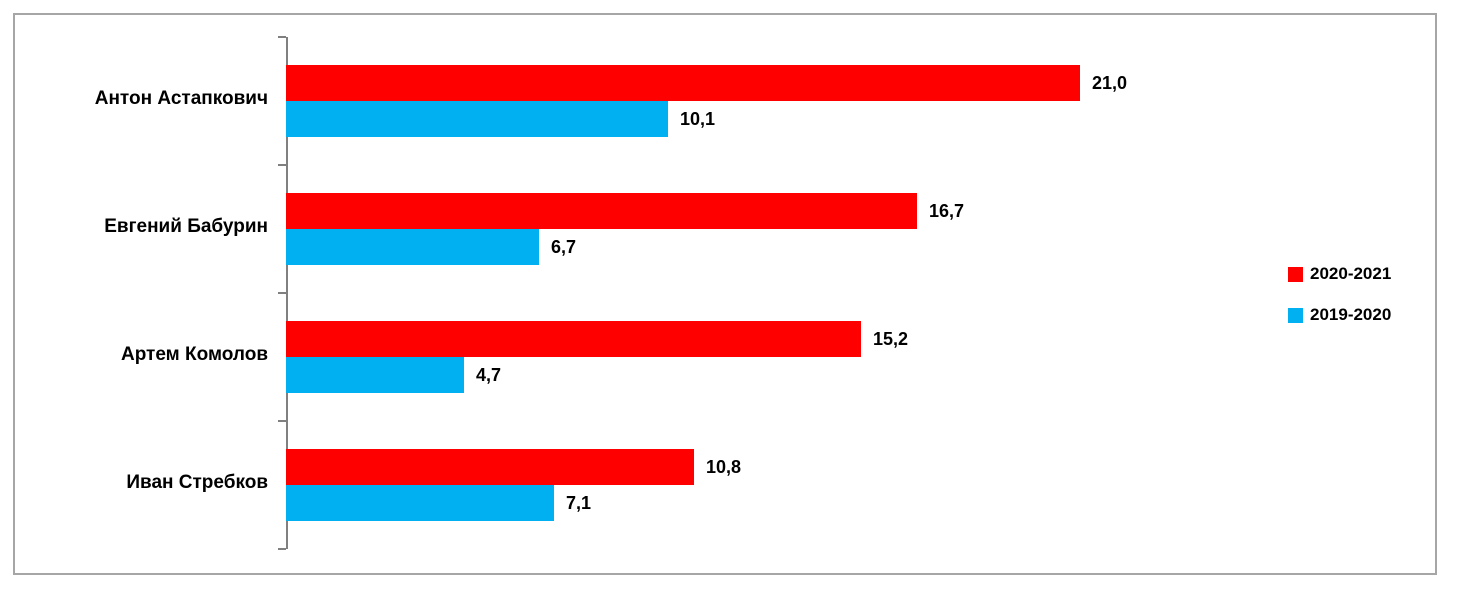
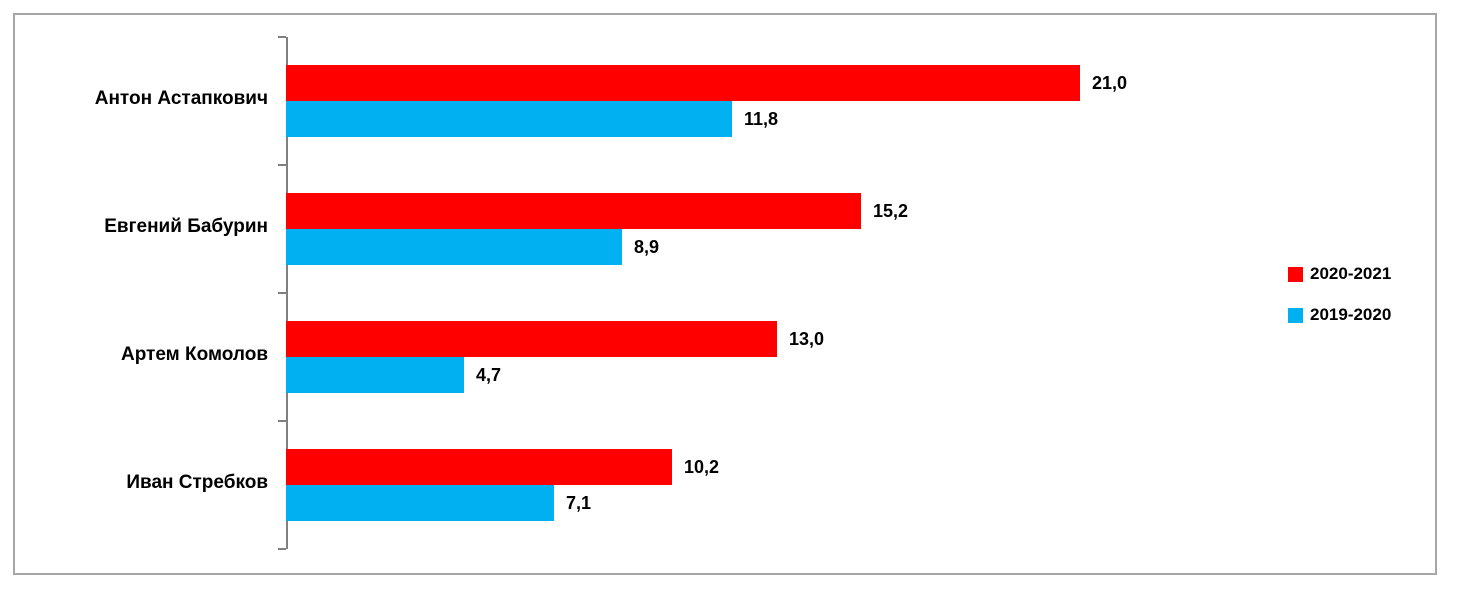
2019-2020/Антон Астапкович: 10,1 -> 11,8
2020-2021/Евгений Бабурин: 16,7 -> 15,2
2019-2020/Евгений Бабурин: 6,7 -> 8,9
2020-2021/Артем Комолов: 15,2 -> 13,0
2020-2021/Иван Стребков: 10,8 -> 10,2
